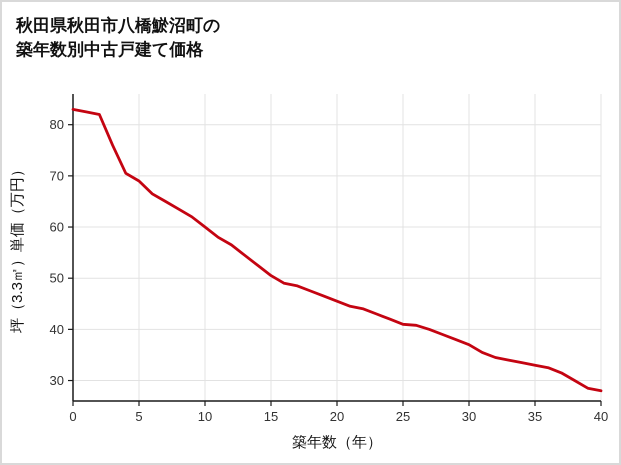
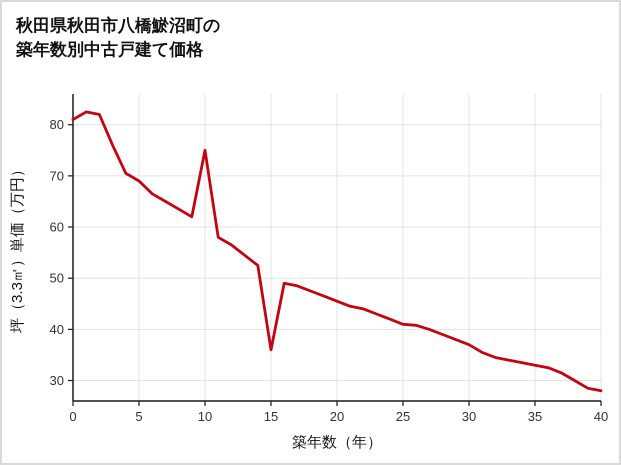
0: 83 -> 81
10: 60 -> 75
15: 50 -> 36
